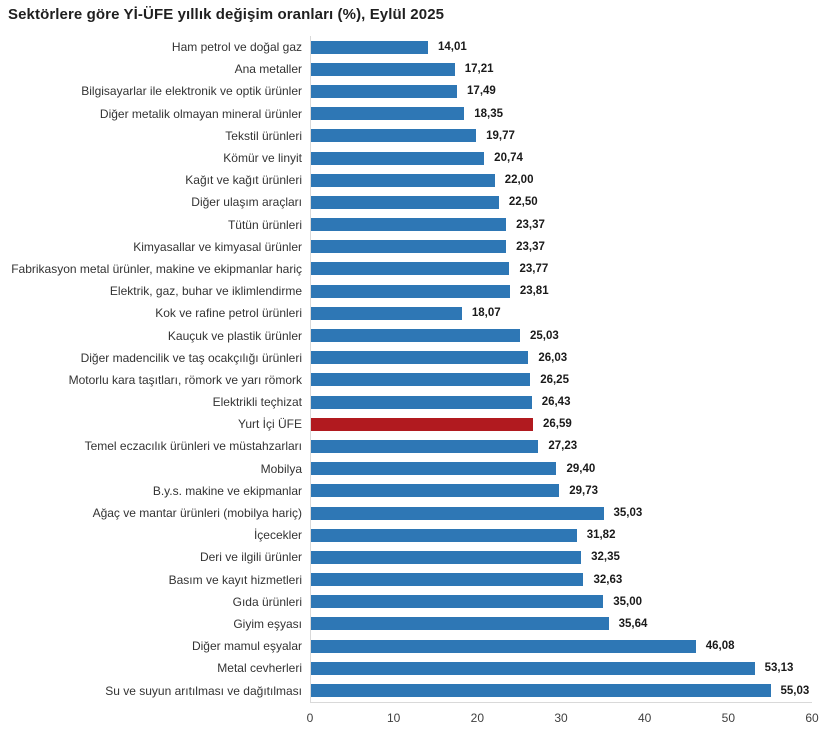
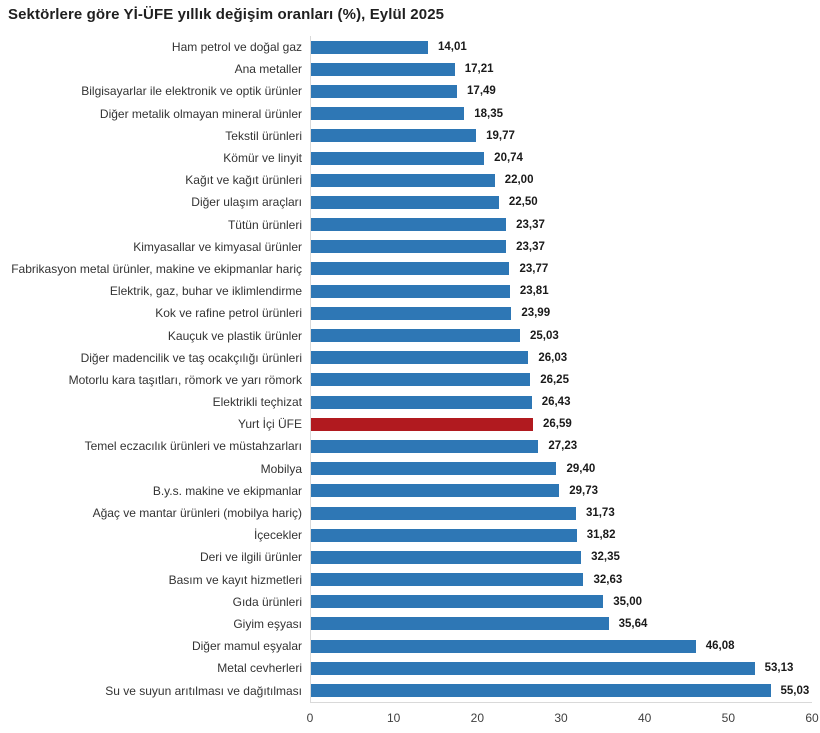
Kok ve rafine petrol ürünleri: 18,07 -> 23,99
Ağaç ve mantar ürünleri (mobilya hariç): 35,03 -> 31,73
